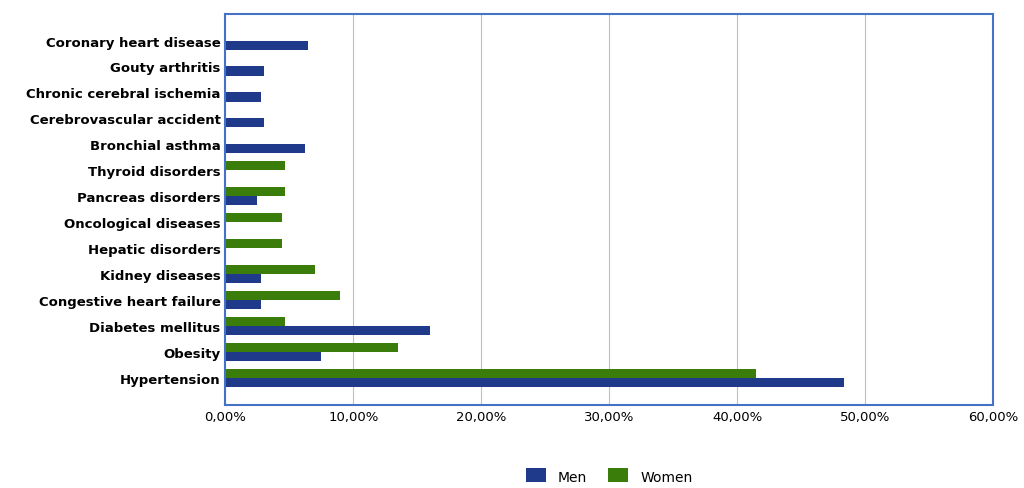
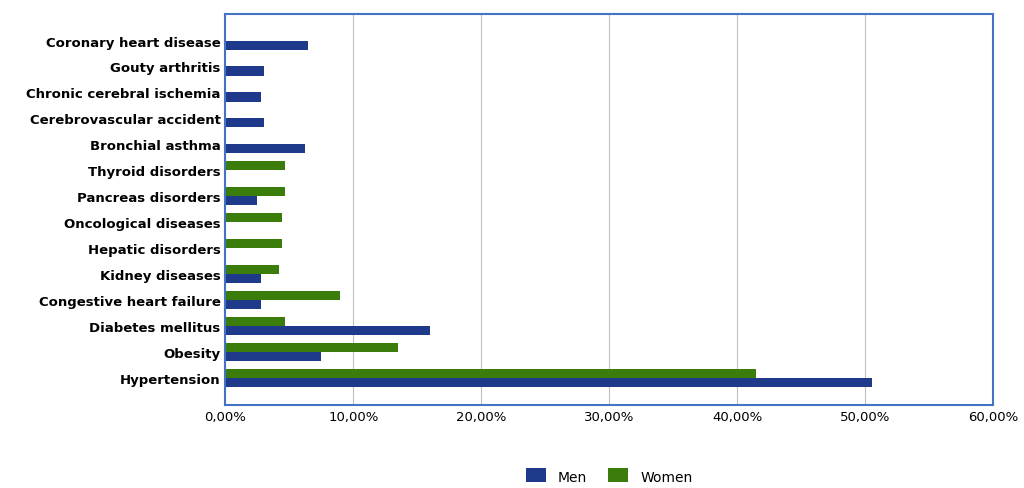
Women/Kidney diseases: 7,0% -> 4,2%
Men/Hypertension: 48,3% -> 50,5%
